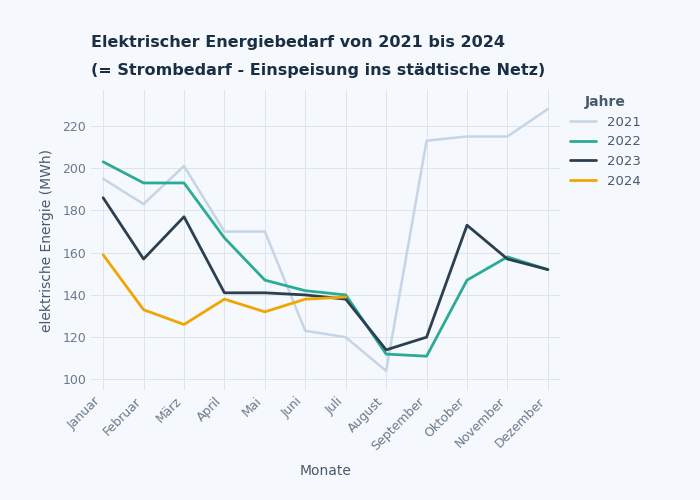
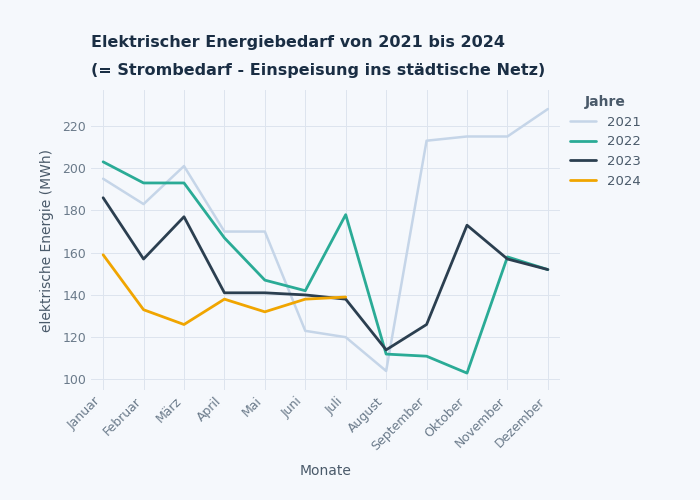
2022/Juli: 140 -> 178
2023/September: 120 -> 126
2022/Oktober: 147 -> 103
